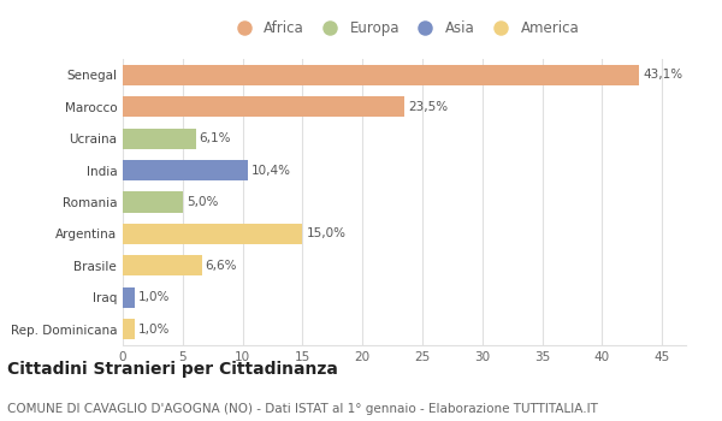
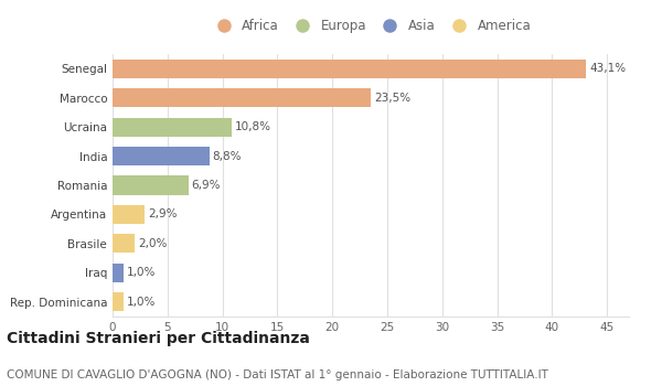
Ucraina: 6,1% -> 10,8%
India: 10,4% -> 8,8%
Romania: 5,0% -> 6,9%
Argentina: 15,0% -> 2,9%
Brasile: 6,6% -> 2,0%
